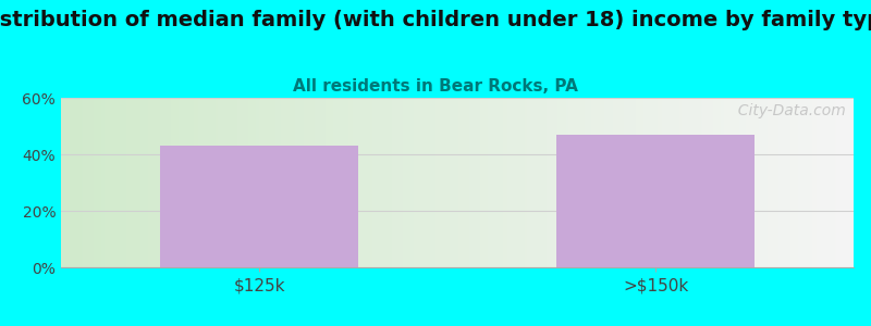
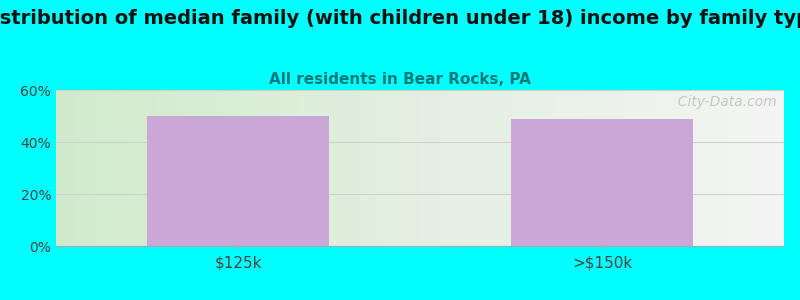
$125k: 43% -> 50%
>$150k: 47% -> 49%
